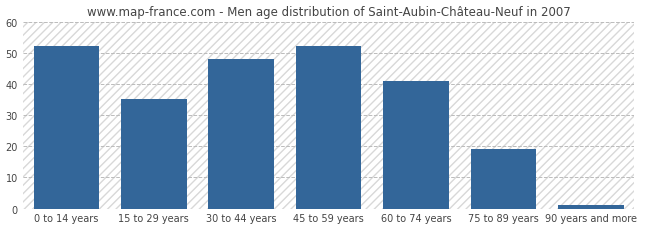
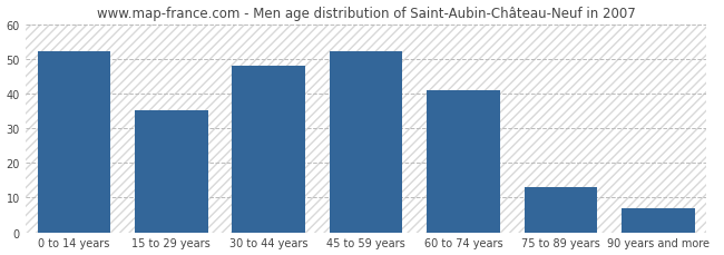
75 to 89 years: 19 -> 13
90 years and more: 1 -> 7
